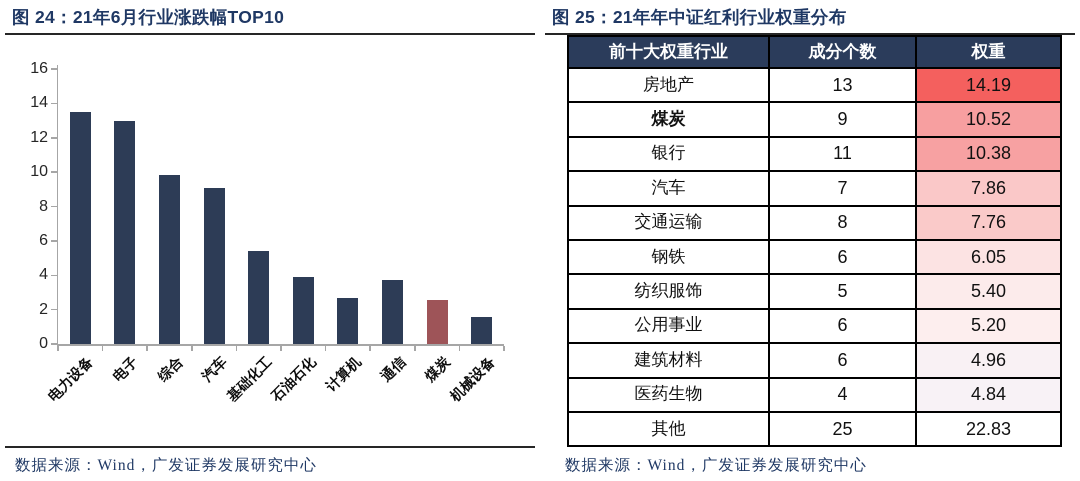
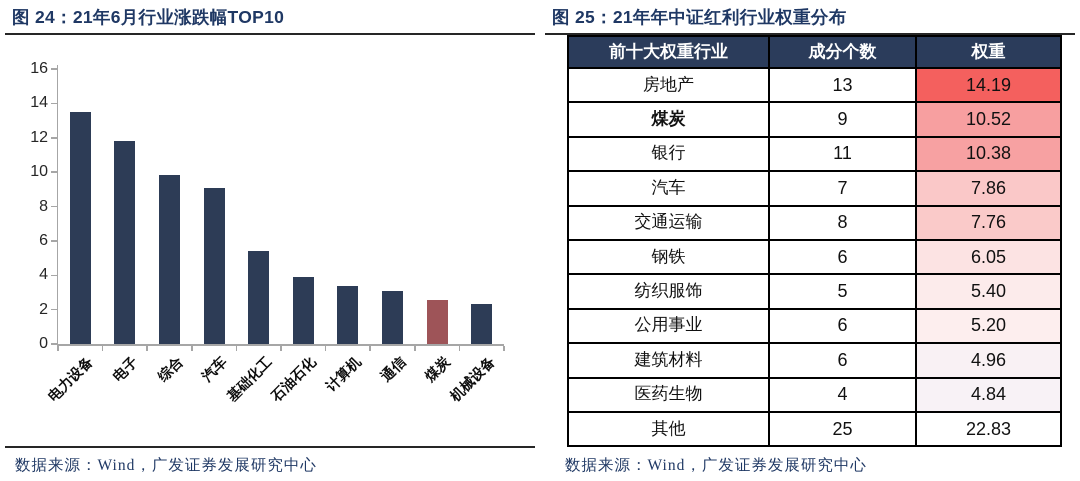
电子: 13.0 -> 11.8
计算机: 2.7 -> 3.4
通信: 3.7 -> 3.1
机械设备: 1.6 -> 2.3
